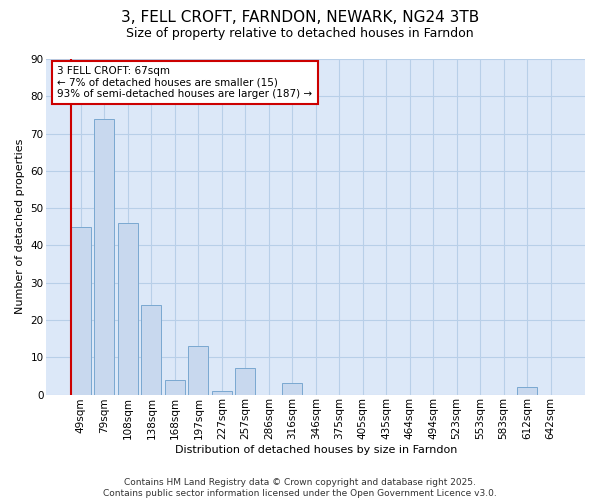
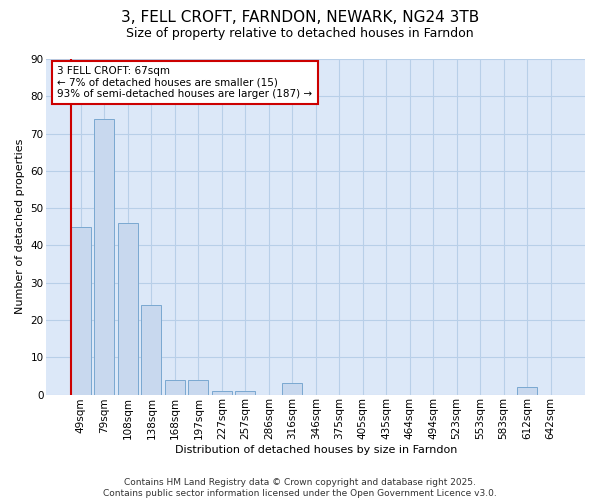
197sqm: 13 -> 4
257sqm: 7 -> 1
